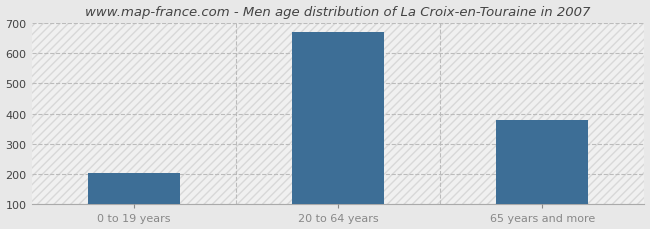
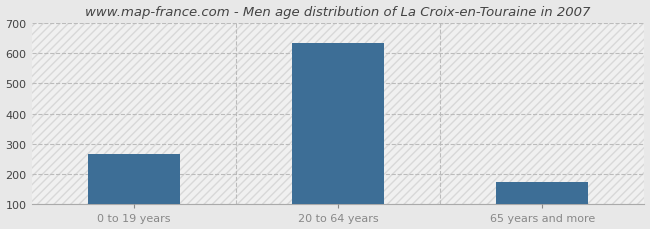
0 to 19 years: 205 -> 265
20 to 64 years: 670 -> 635
65 years and more: 380 -> 175
